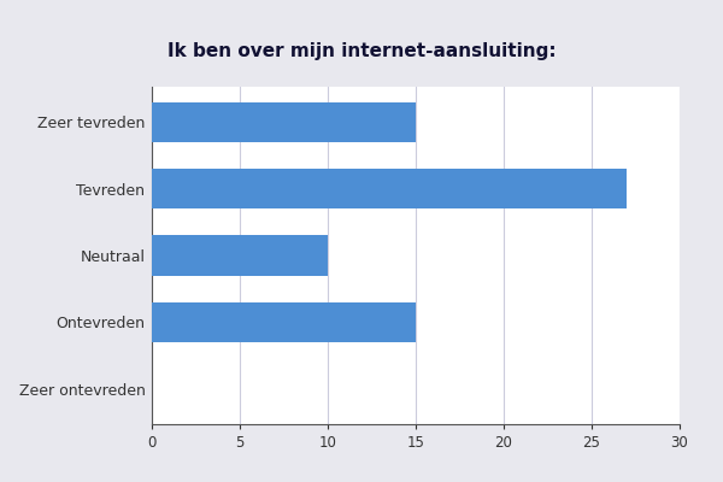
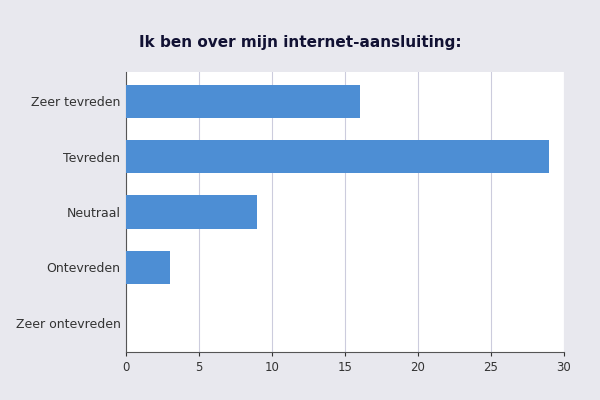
Zeer tevreden: 15 -> 16
Tevreden: 27 -> 29
Neutraal: 10 -> 9
Ontevreden: 15 -> 3
